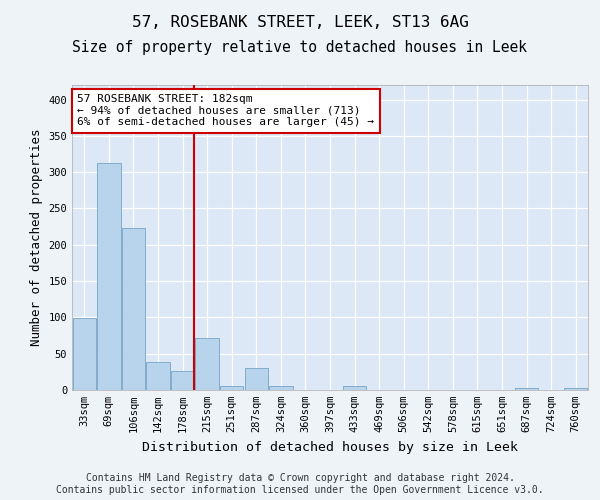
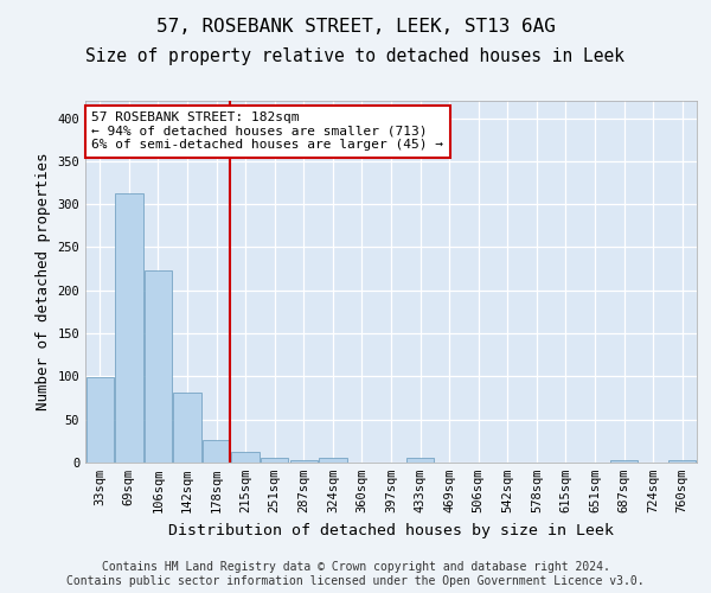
142sqm: 38 -> 81
215sqm: 72 -> 12
287sqm: 30 -> 3
